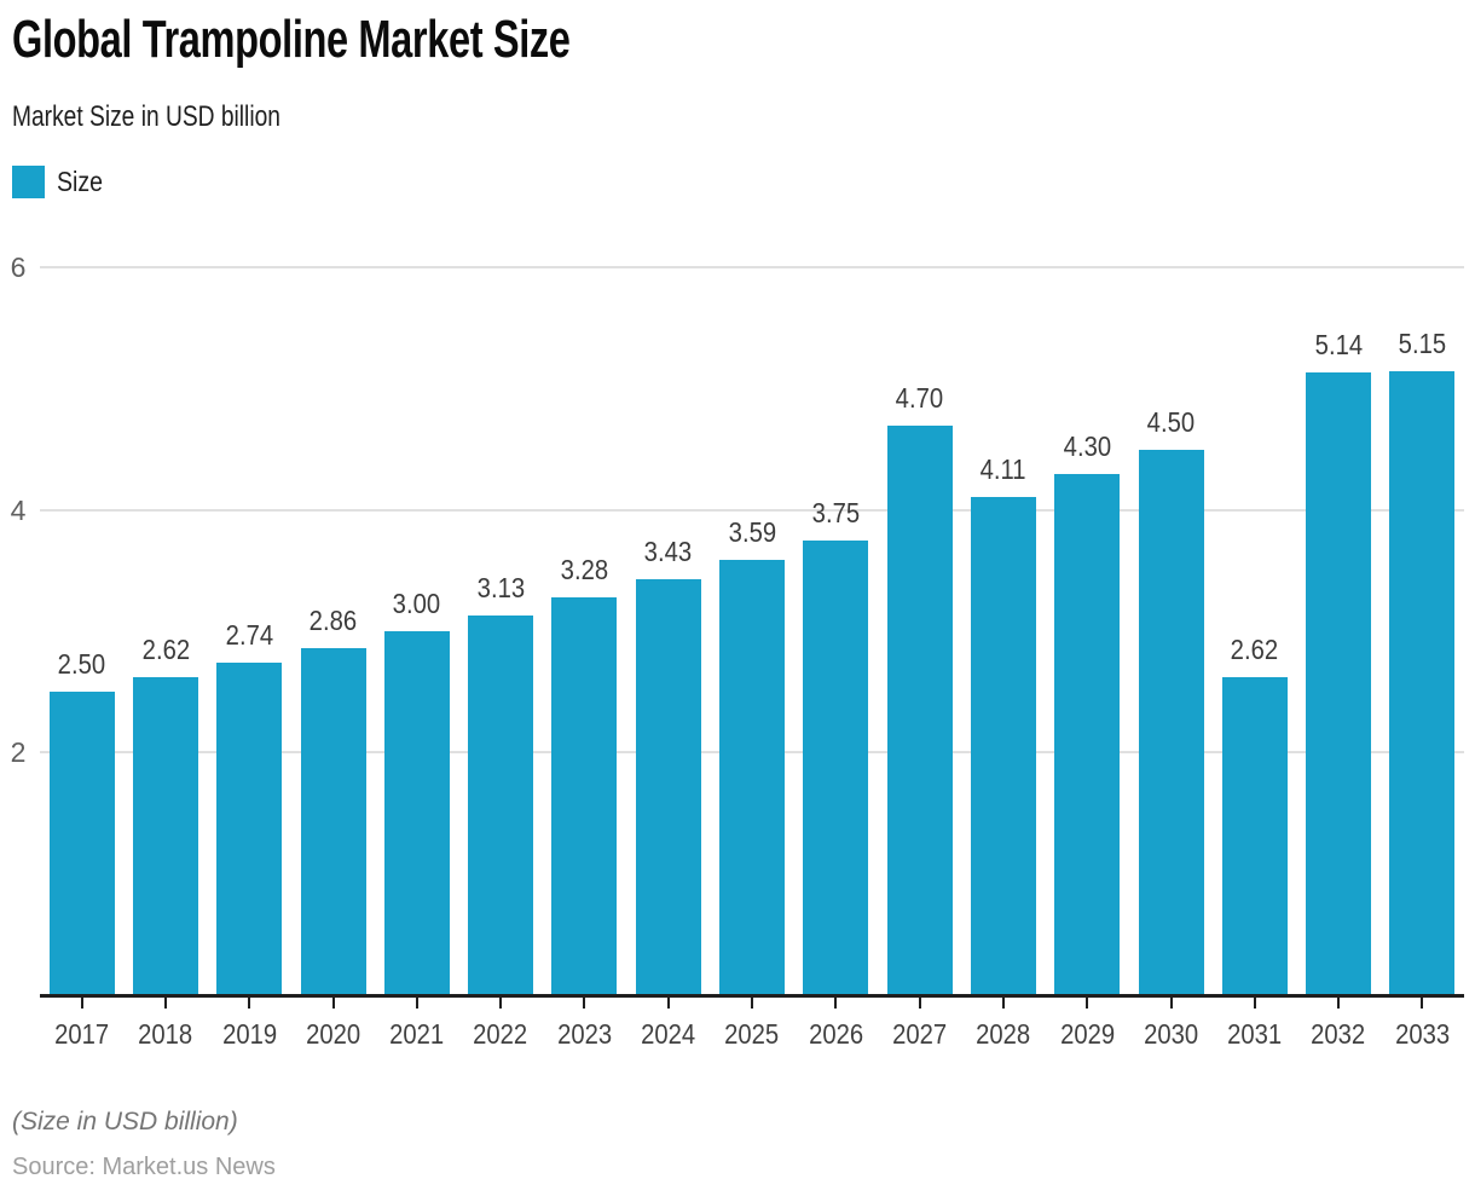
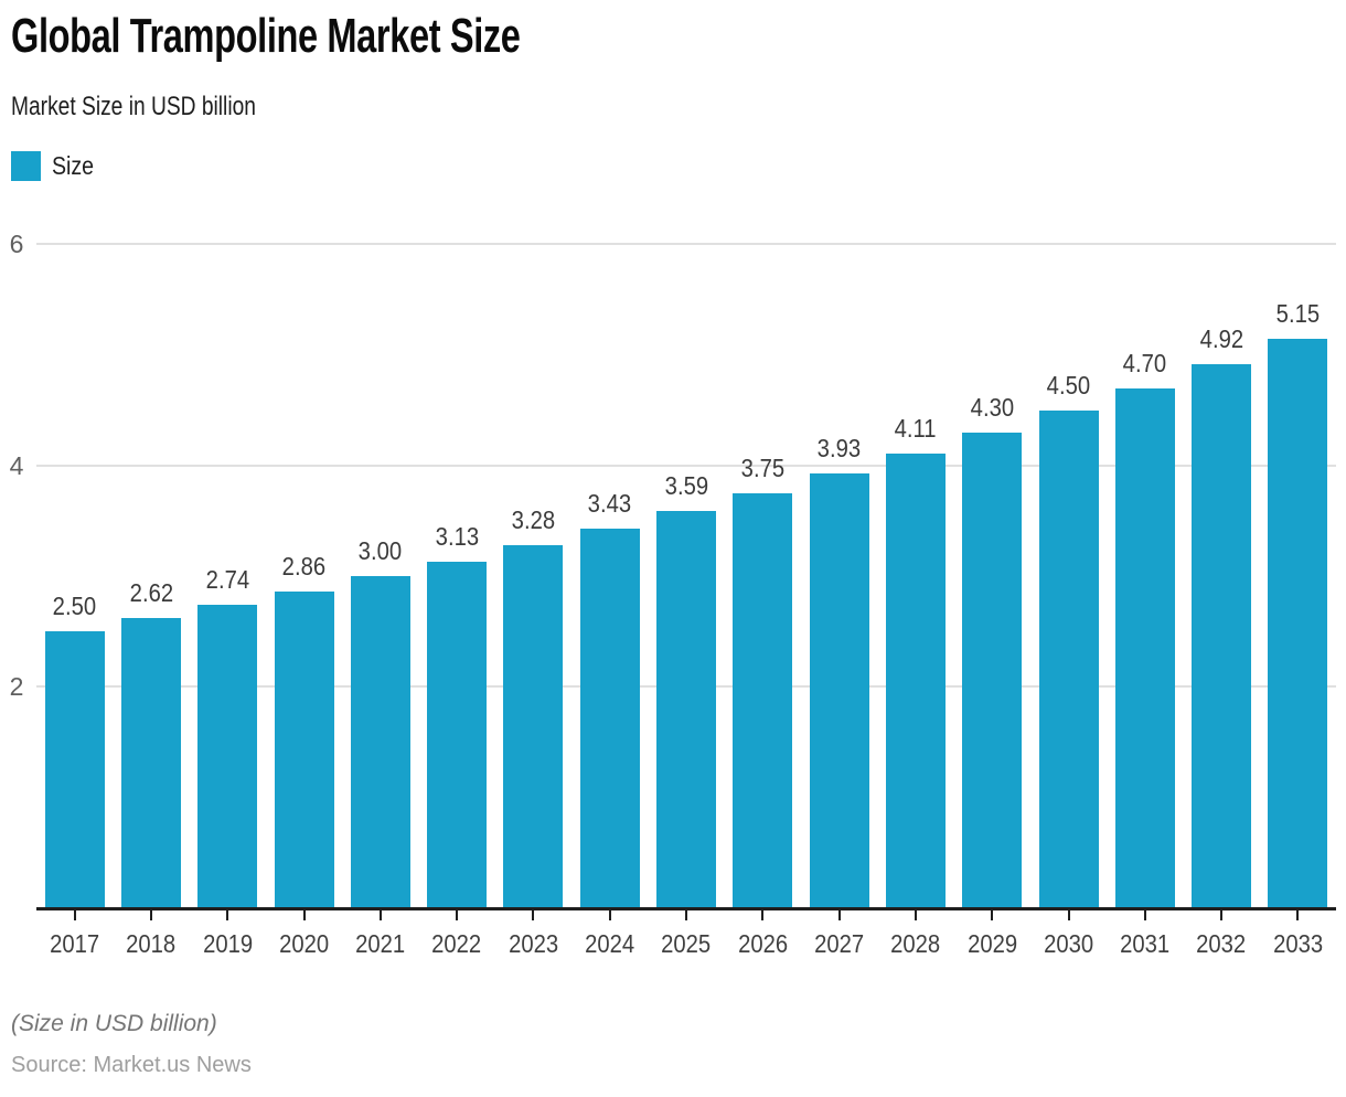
2027: 4.70 -> 3.93
2031: 2.62 -> 4.70
2032: 5.14 -> 4.92
